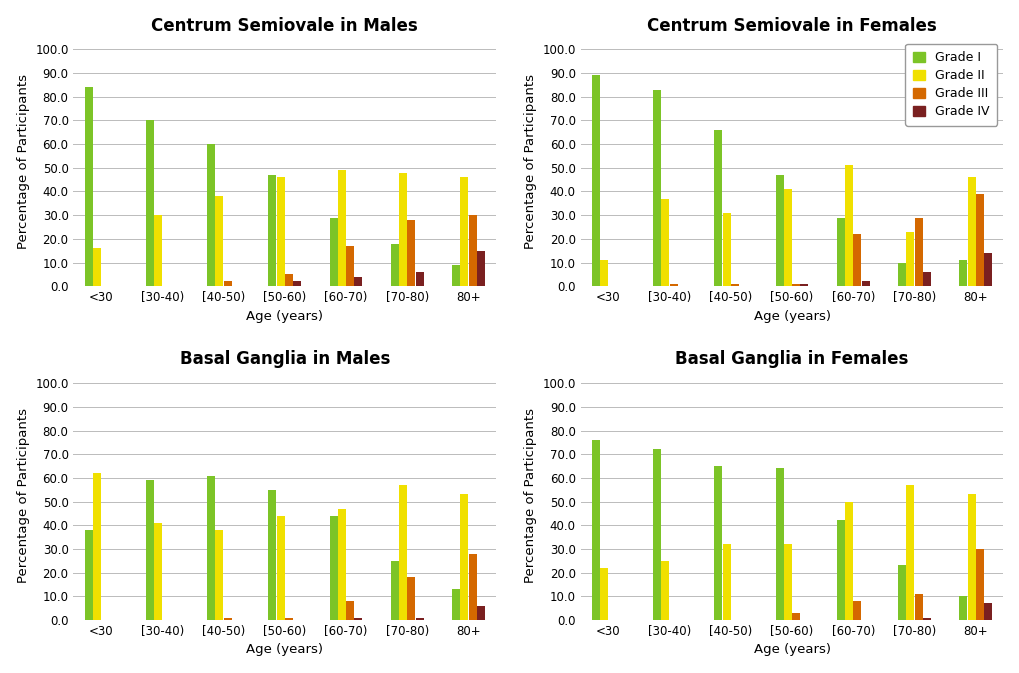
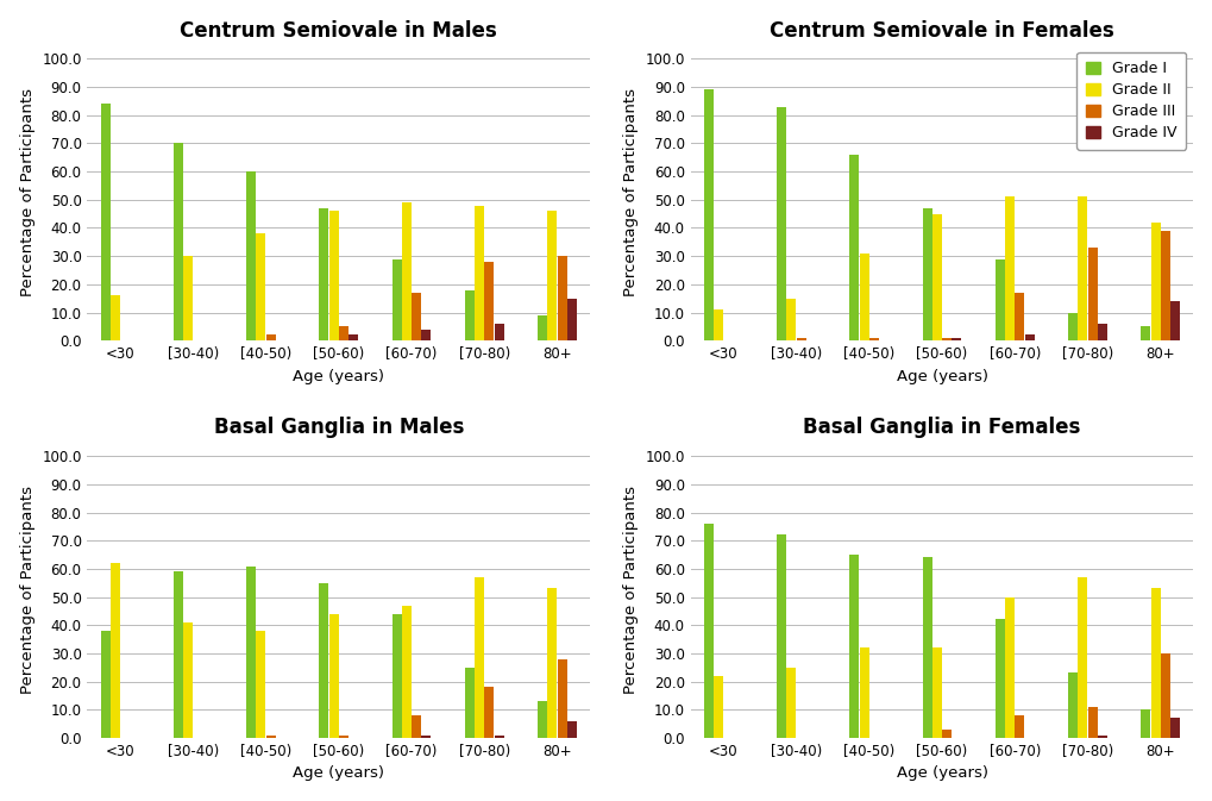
Centrum Semiovale in Females/Grade II/[30-40): 37 -> 15
Centrum Semiovale in Females/Grade II/[50-60): 41 -> 45
Centrum Semiovale in Females/Grade III/[60-70): 22 -> 17
Centrum Semiovale in Females/Grade II/[70-80): 23 -> 51
Centrum Semiovale in Females/Grade III/[70-80): 29 -> 33
Centrum Semiovale in Females/Grade I/80+: 11 -> 5
Centrum Semiovale in Females/Grade II/80+: 46 -> 42
